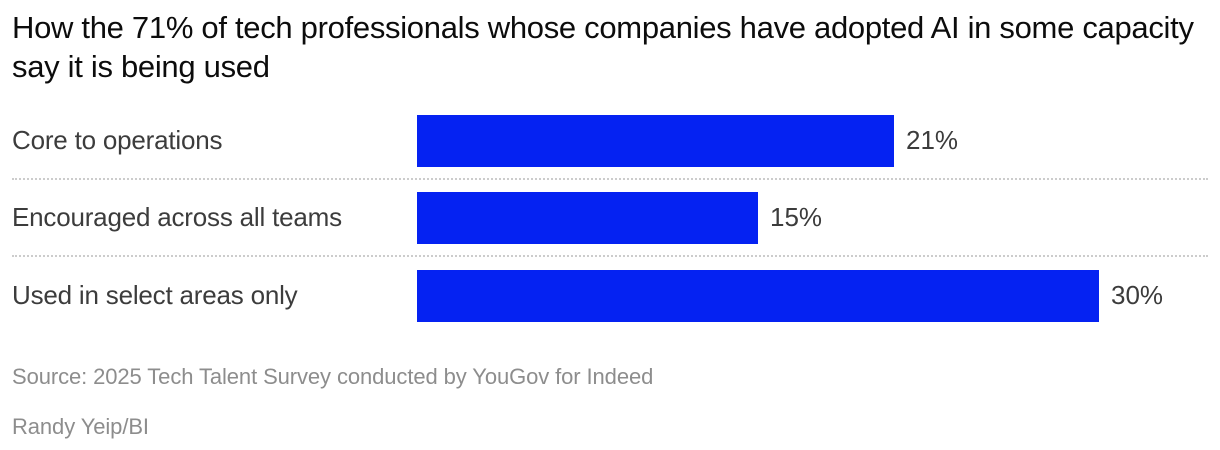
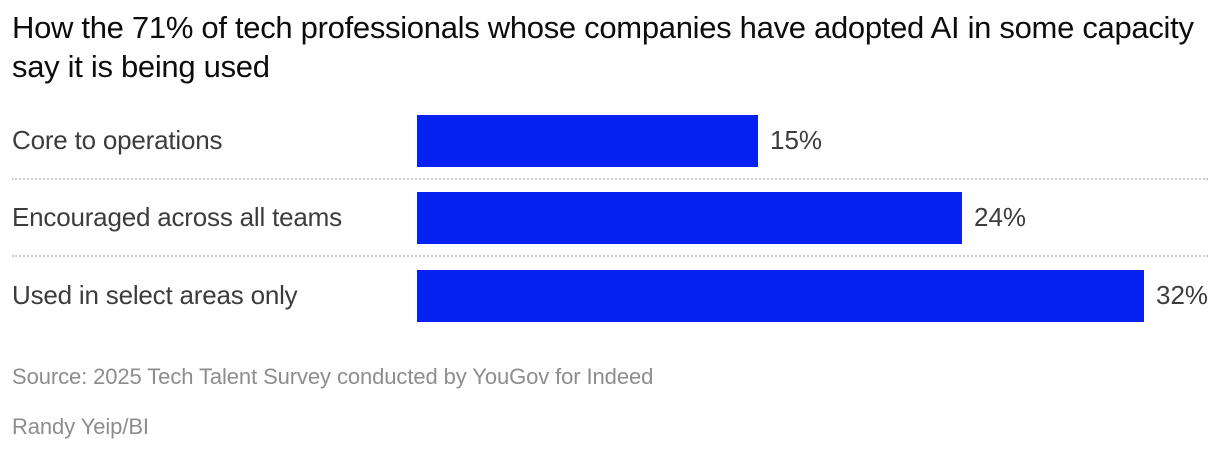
Core to operations: 21% -> 15%
Encouraged across all teams: 15% -> 24%
Used in select areas only: 30% -> 32%
